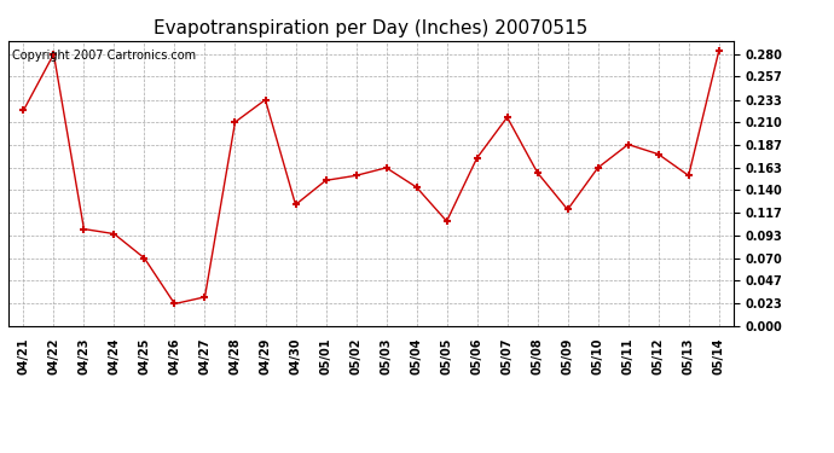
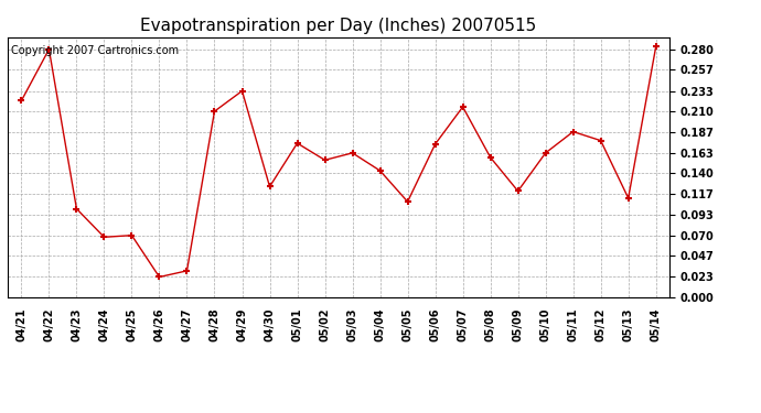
04/24: 0.095 -> 0.068
05/01: 0.150 -> 0.174
05/13: 0.155 -> 0.112
